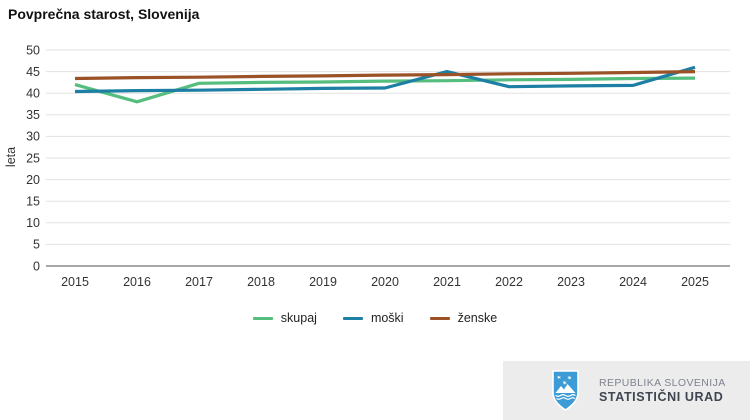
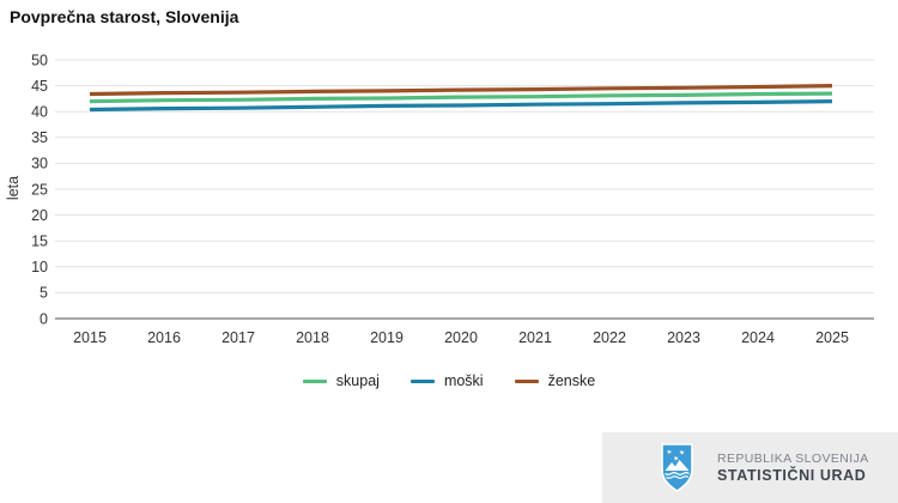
skupaj/2016: 38 -> 42
moški/2021: 45 -> 41
moški/2025: 46 -> 42
